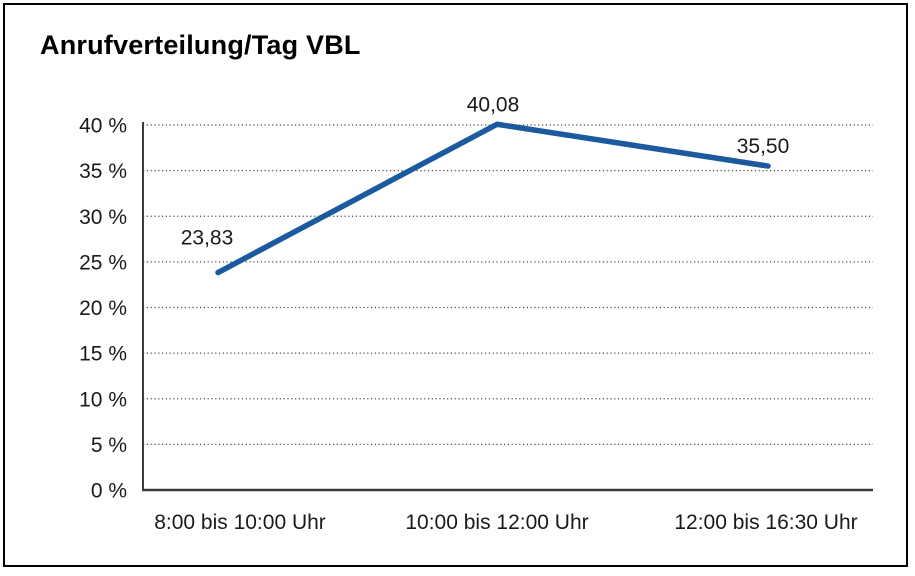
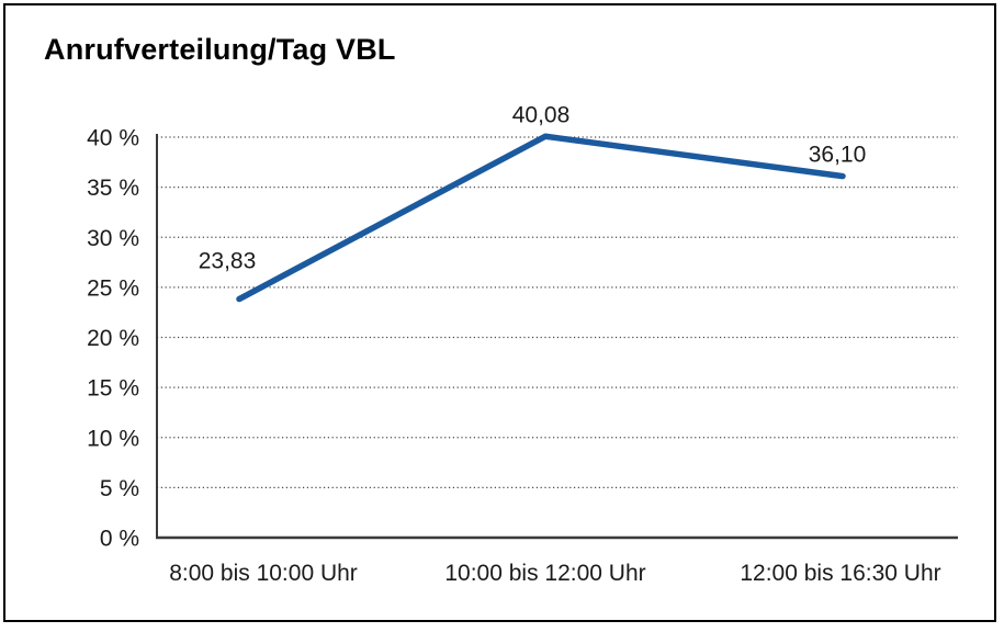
12:00 bis 16:30 Uhr: 35,50 -> 36,10
